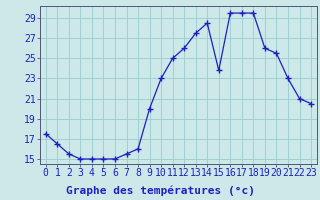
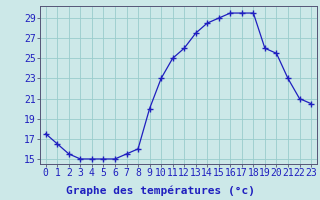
15: 23.8 -> 29.0
